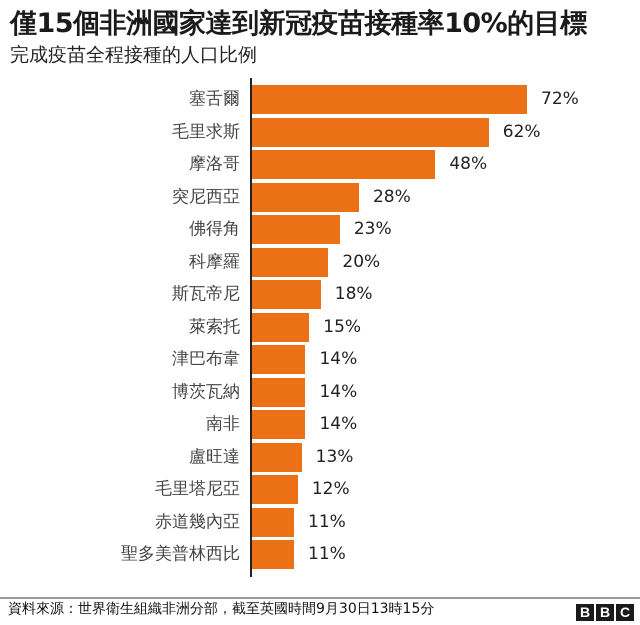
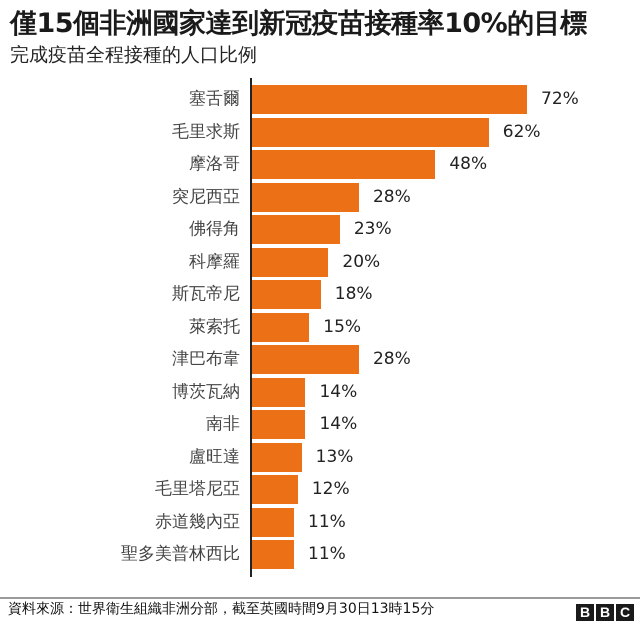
津巴布韋: 14% -> 28%
